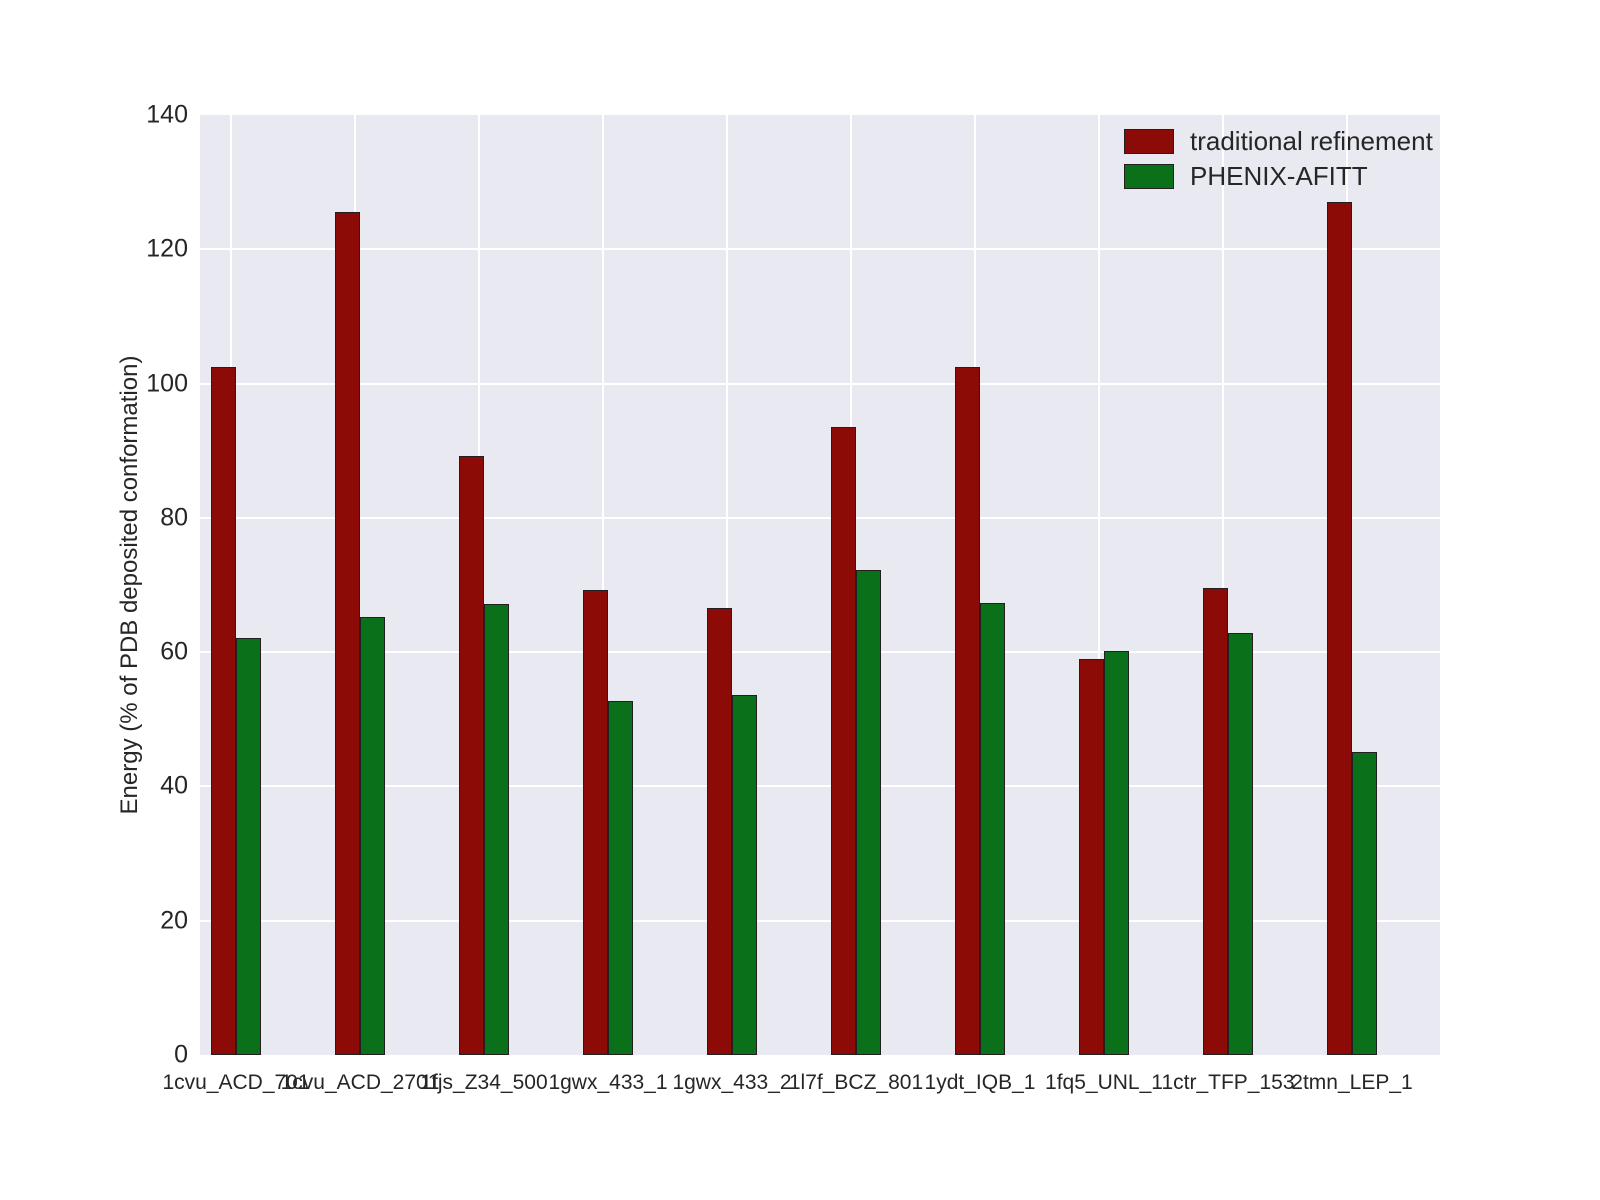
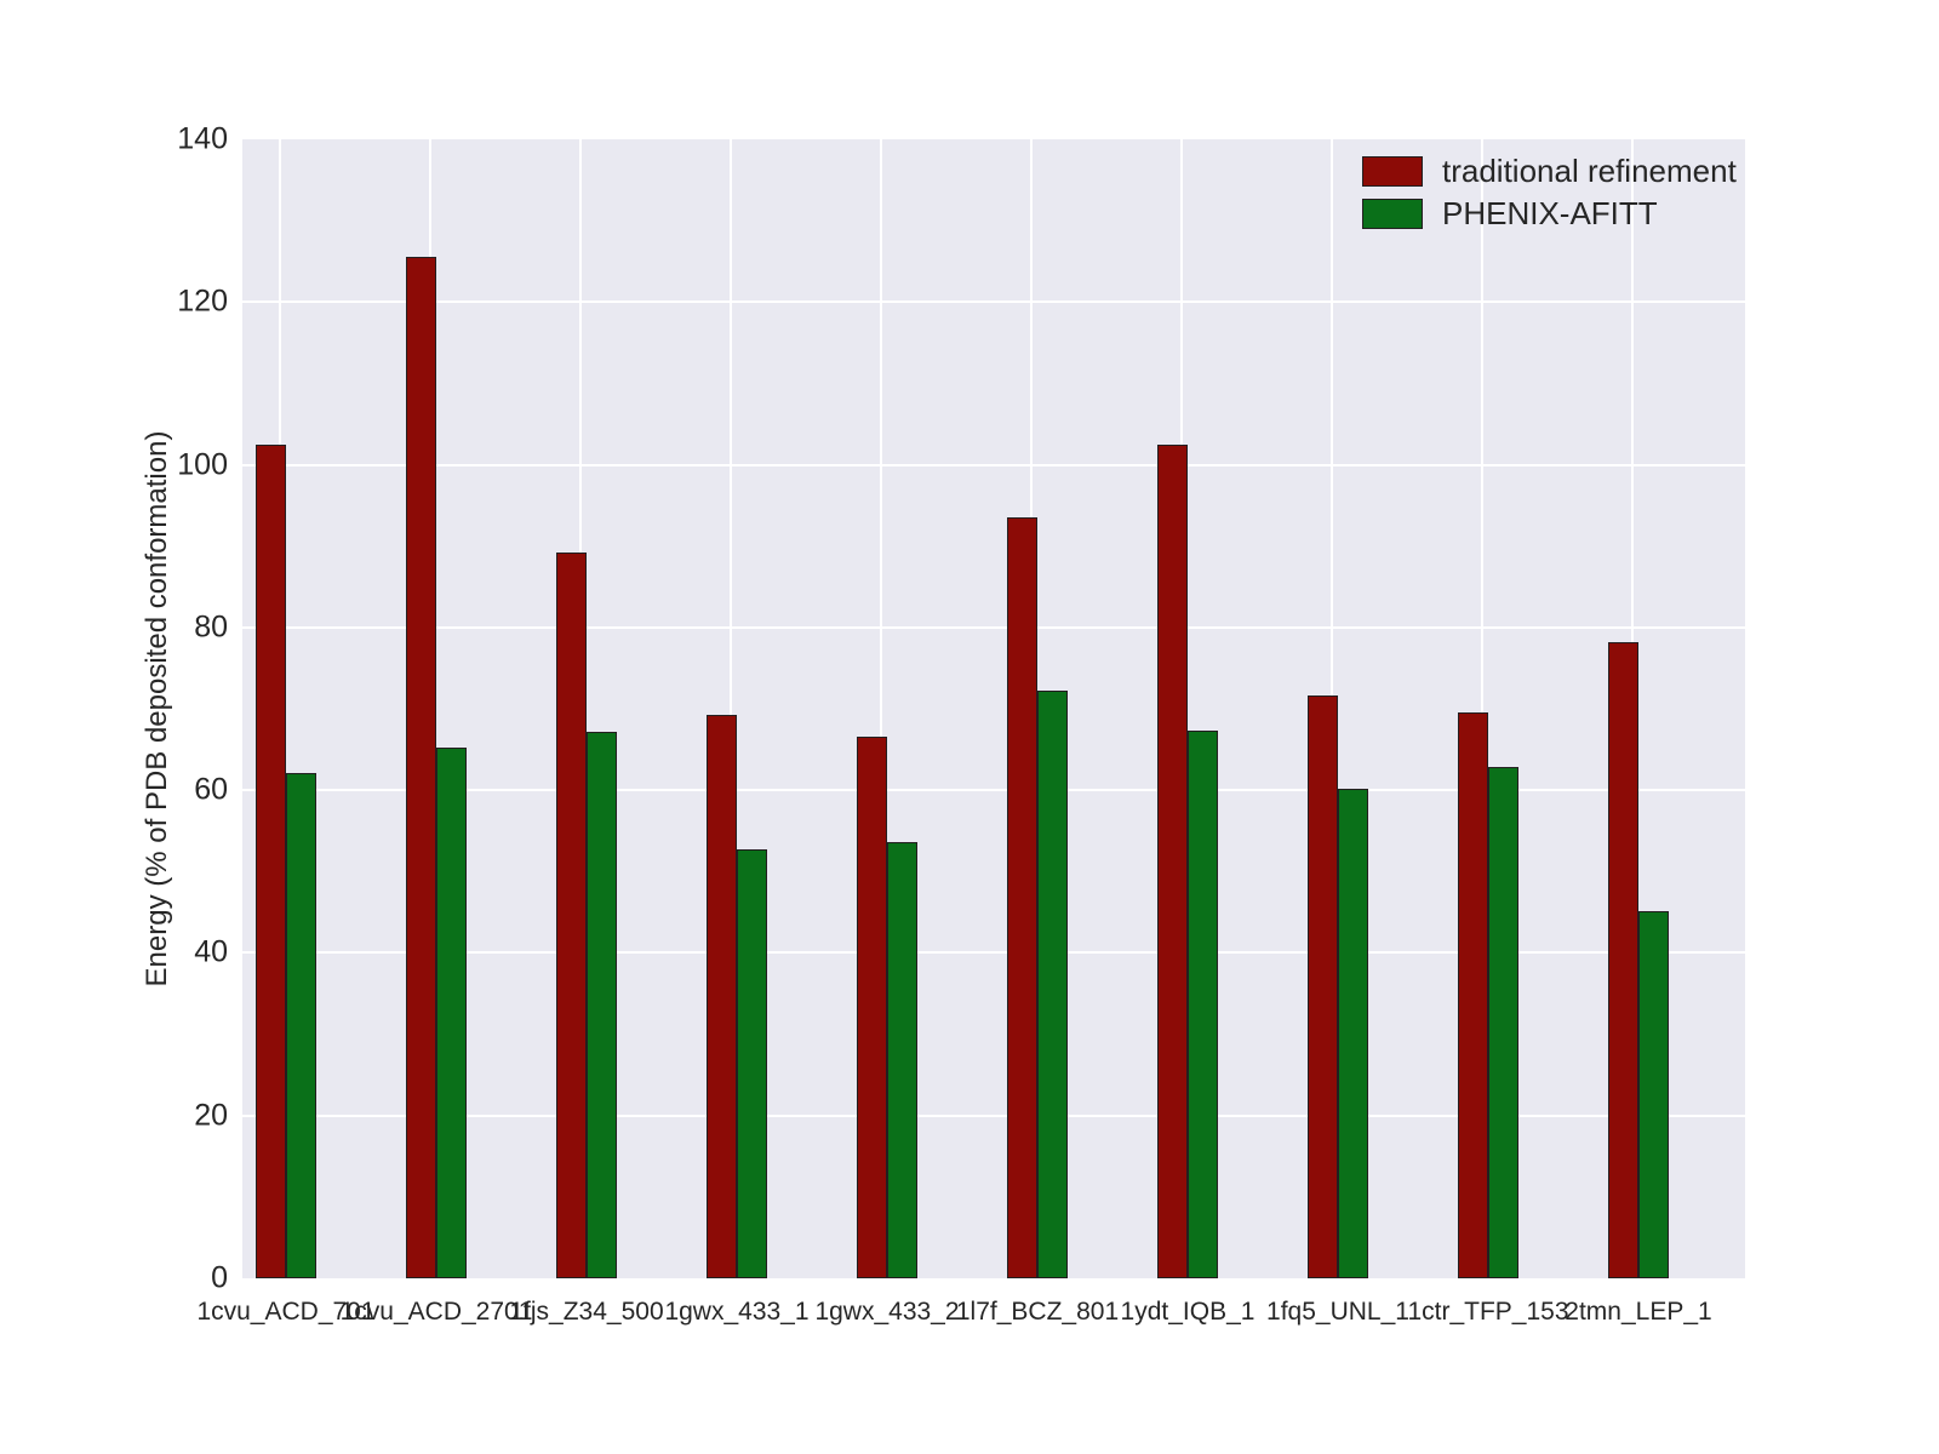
traditional refinement/1fq5_UNL_1: 59 -> 72
traditional refinement/2tmn_LEP_1: 127 -> 78
